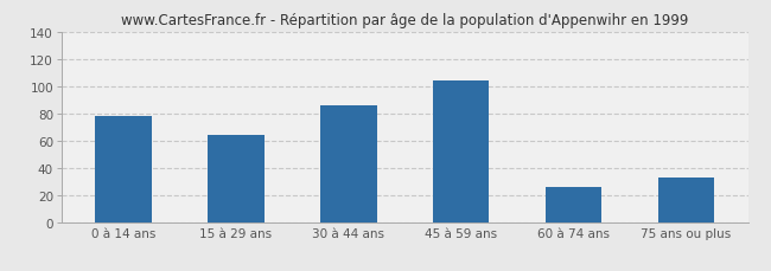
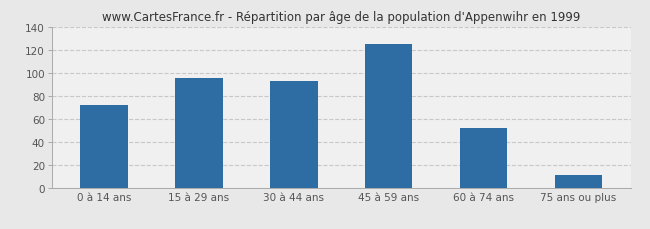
0 à 14 ans: 78 -> 72
15 à 29 ans: 64 -> 95
30 à 44 ans: 86 -> 93
45 à 59 ans: 104 -> 125
60 à 74 ans: 26 -> 52
75 ans ou plus: 33 -> 11
